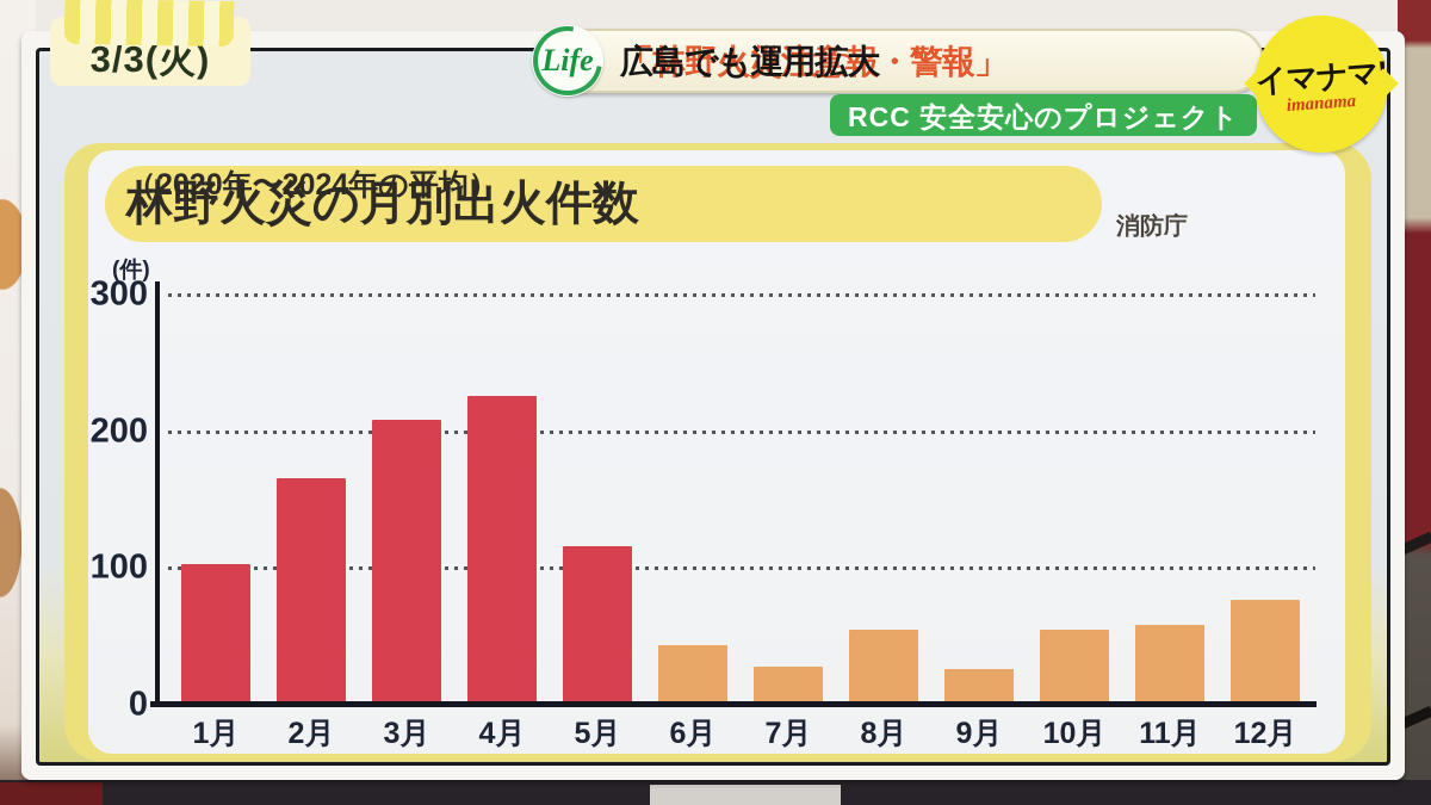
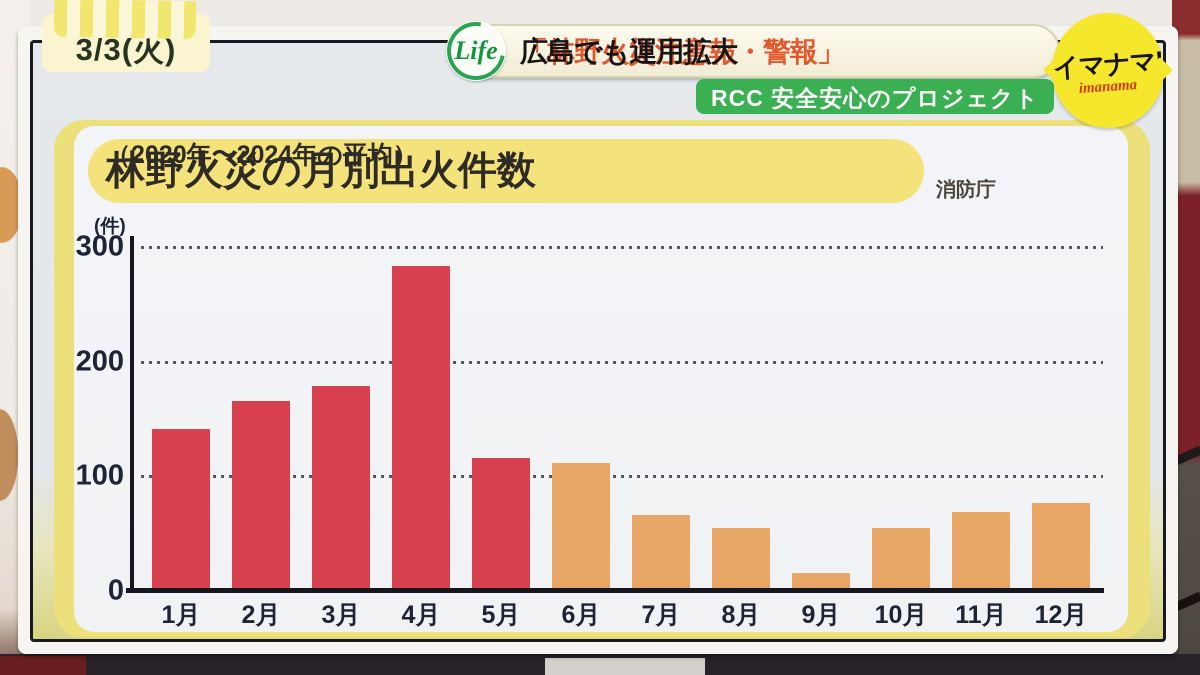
1月: 103 -> 141
3月: 208 -> 179
4月: 226 -> 283
6月: 44 -> 112
7月: 28 -> 66
9月: 26 -> 16
11月: 58 -> 69
